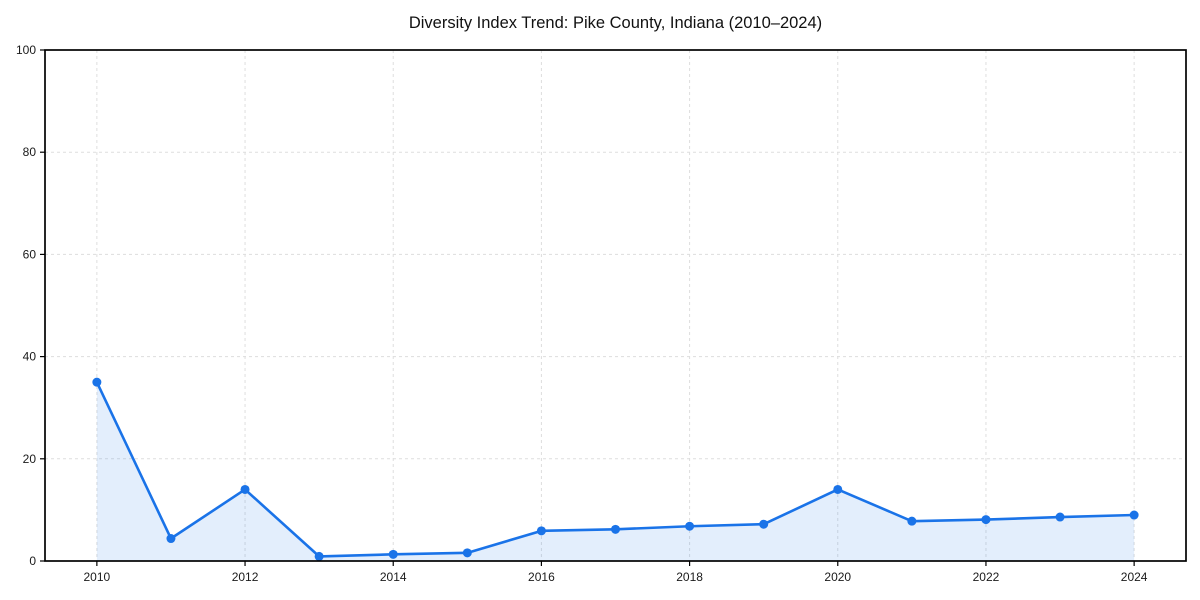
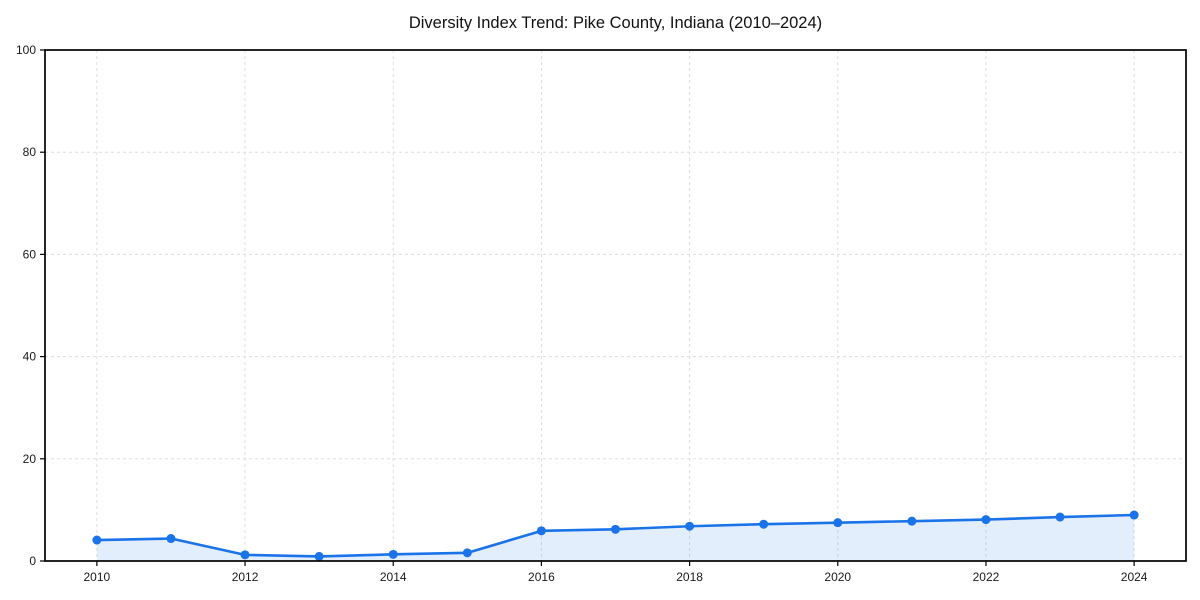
2010: 35 -> 4
2012: 14 -> 1
2020: 14 -> 8
